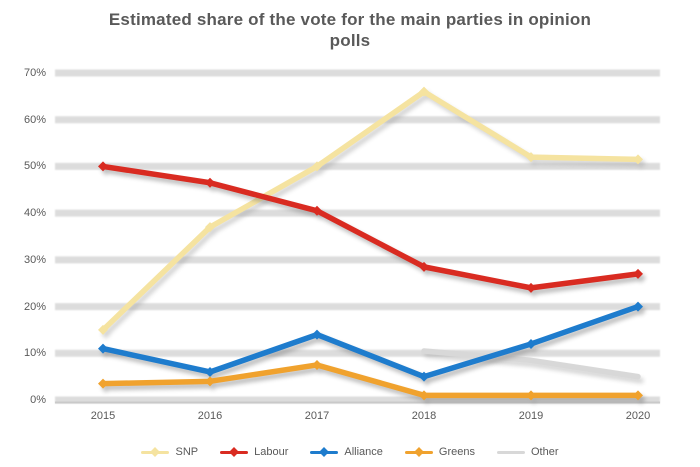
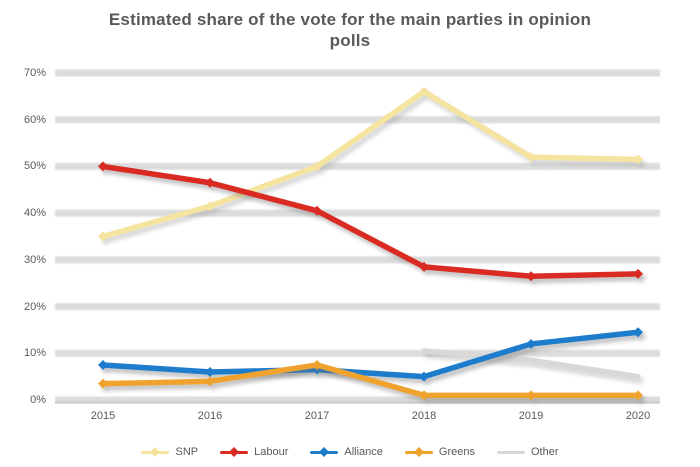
SNP/2015: 15% -> 35%
Alliance/2015: 11% -> 8%
SNP/2016: 37% -> 42%
Alliance/2017: 14% -> 6%
Labour/2019: 24% -> 26%
Alliance/2020: 20% -> 14%
